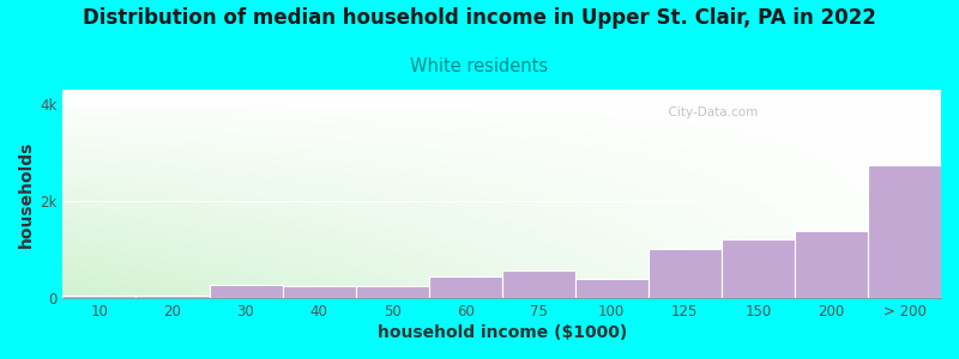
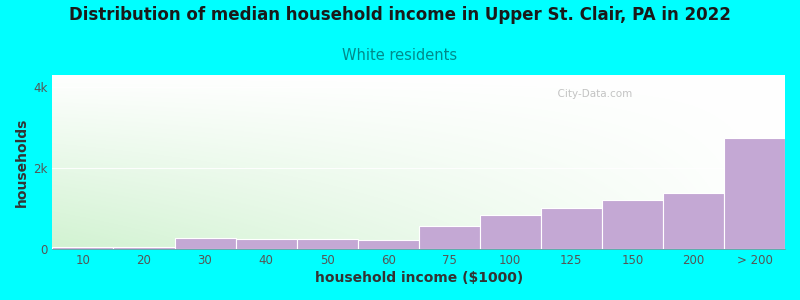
60: 0.45k -> 0.21k
100: 0.40k -> 0.83k
